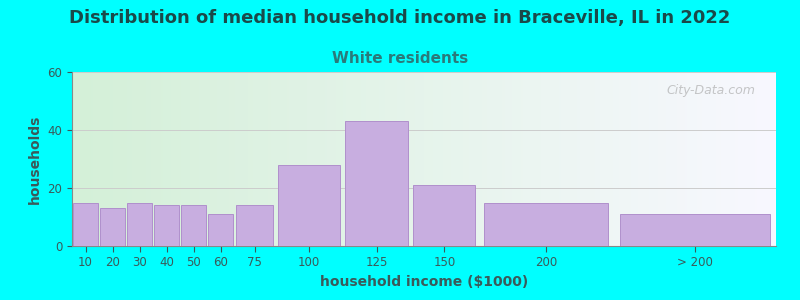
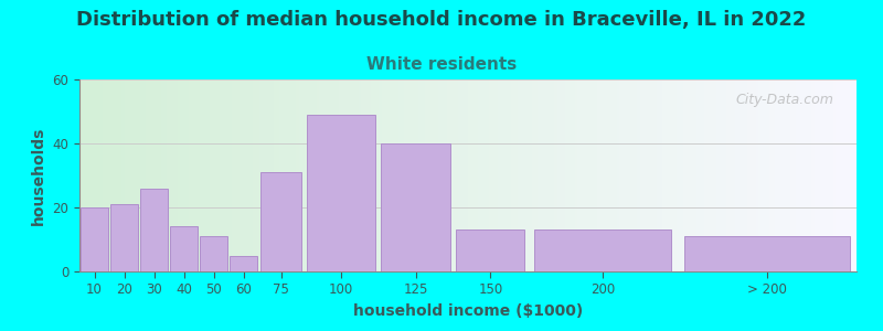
10: 15 -> 20
20: 13 -> 21
30: 15 -> 26
50: 14 -> 11
60: 11 -> 5
75: 14 -> 31
100: 28 -> 49
125: 43 -> 40
150: 21 -> 13
200: 15 -> 13
